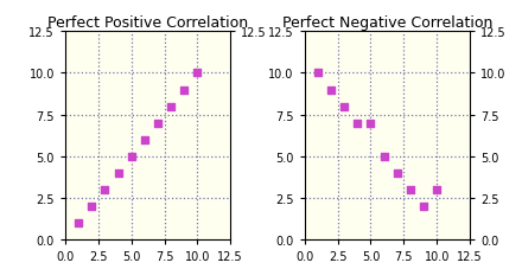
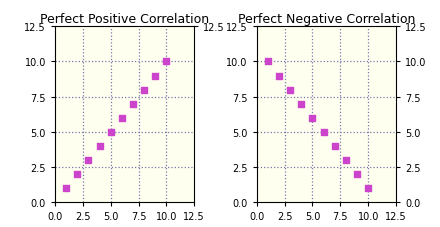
Perfect Negative Correlation/5.0: 7 -> 6
Perfect Negative Correlation/10.0: 3 -> 1
